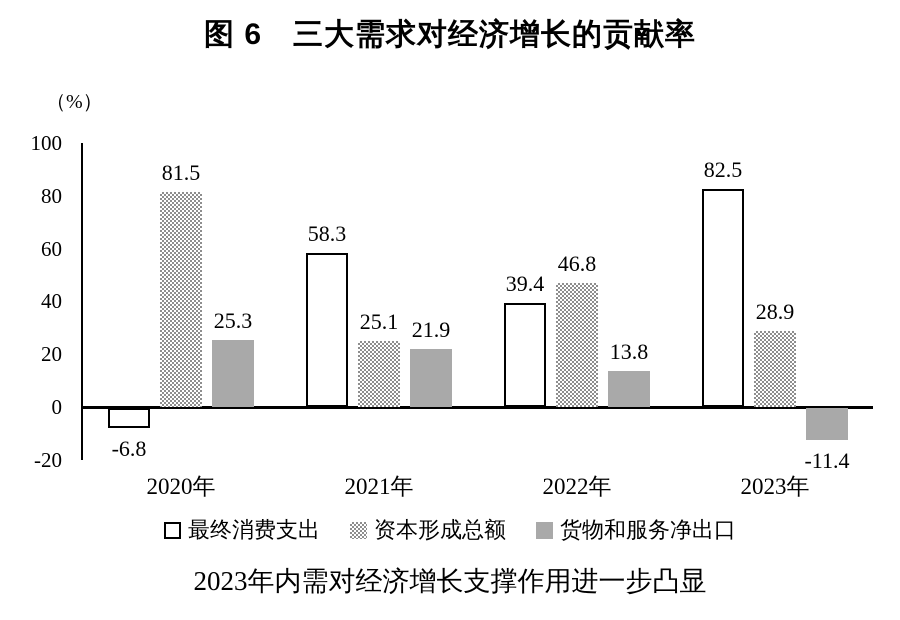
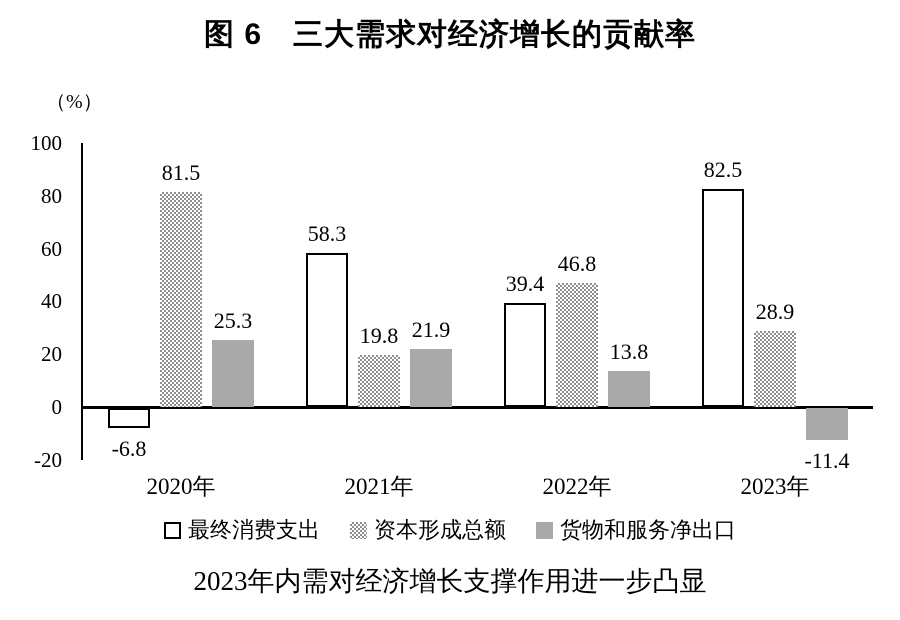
资本形成总额/2021年: 25.1 -> 19.8
